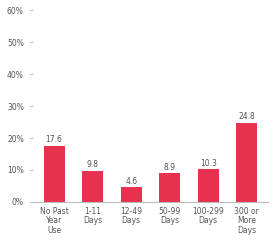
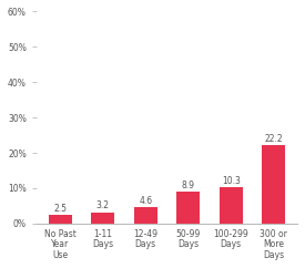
No Past Year Use: 17.6 -> 2.5
1-11 Days: 9.8 -> 3.2
300 or More Days: 24.8 -> 22.2
